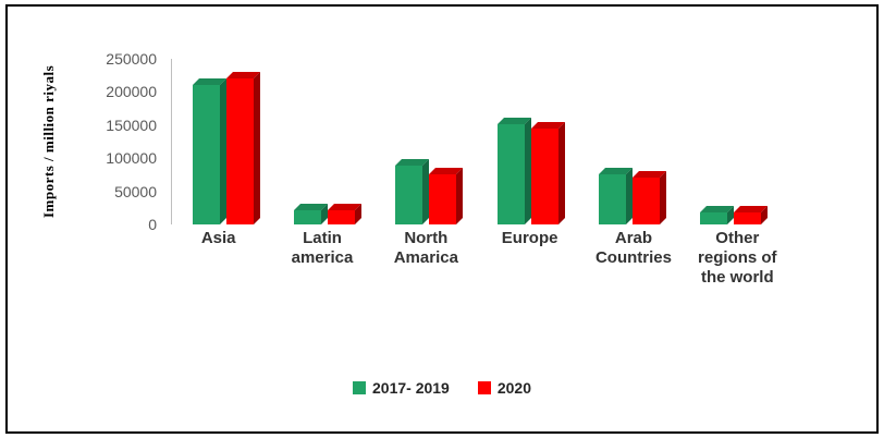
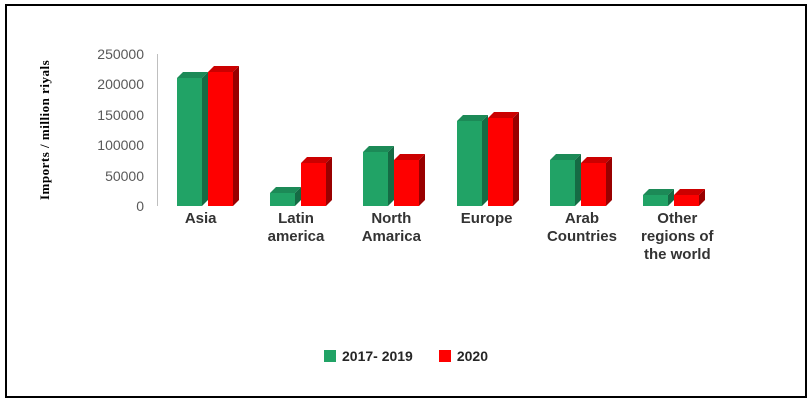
2020/Latin america: 20000 -> 70000
2017- 2019/Europe: 150000 -> 140000
